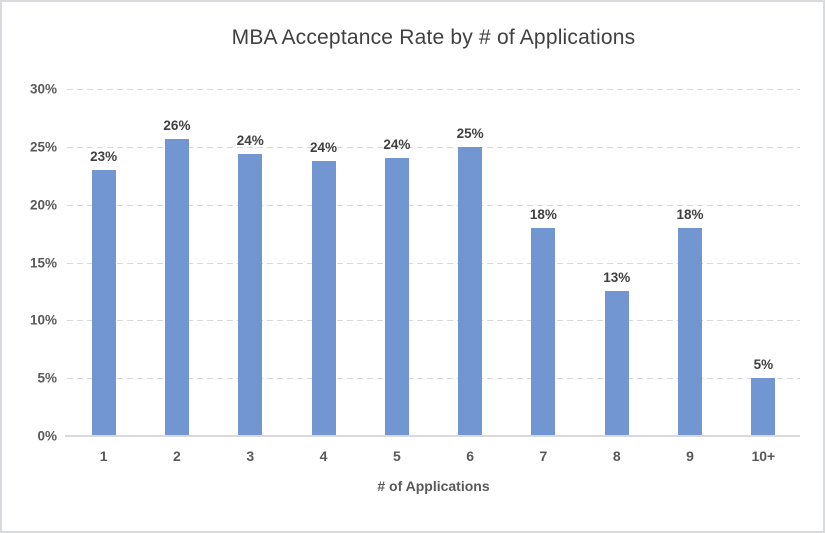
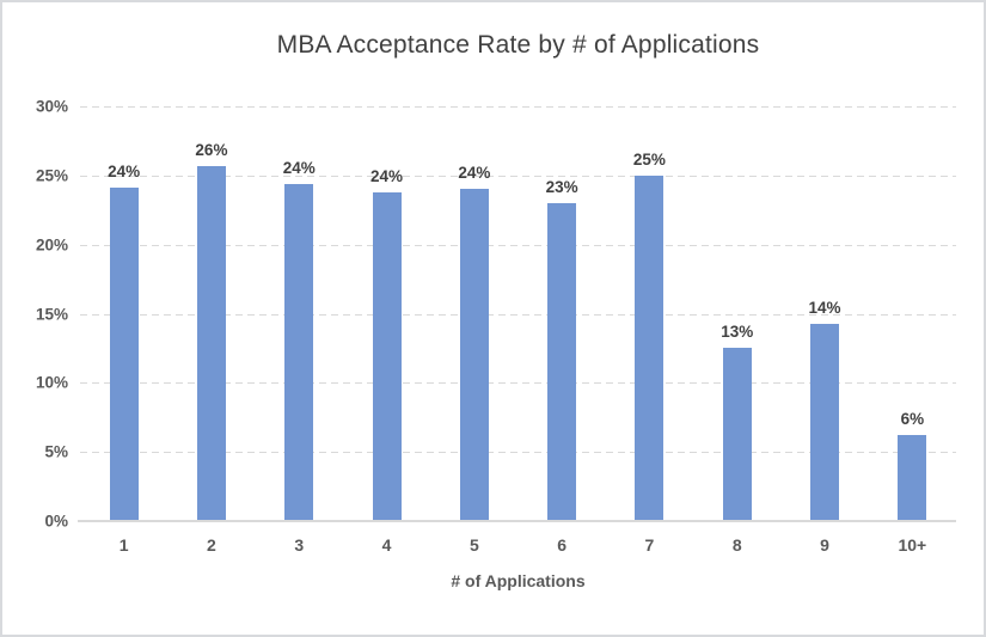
1: 23% -> 24%
6: 25% -> 23%
7: 18% -> 25%
9: 18% -> 14%
10+: 5% -> 6%
